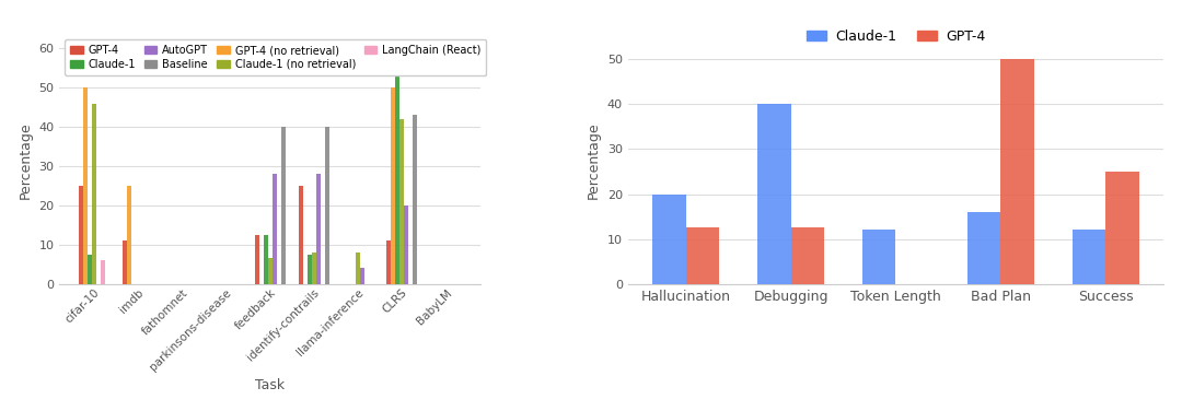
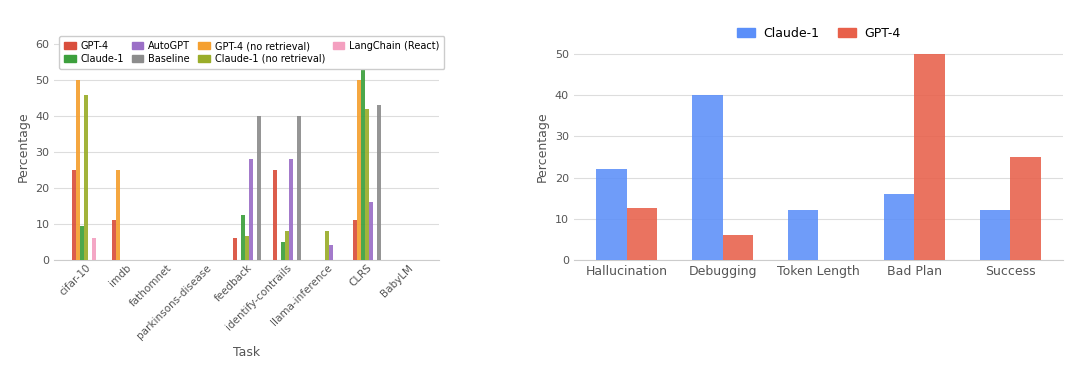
Claude-1/cifar-10: 7.5 -> 9.5
GPT-4/feedback: 12.5 -> 6.0
Claude-1/identify-contrails: 7.5 -> 5.0
AutoGPT/CLRS: 20 -> 16
Claude-1/Hallucination: 20 -> 22
GPT-4/Debugging: 12.5 -> 6.0
